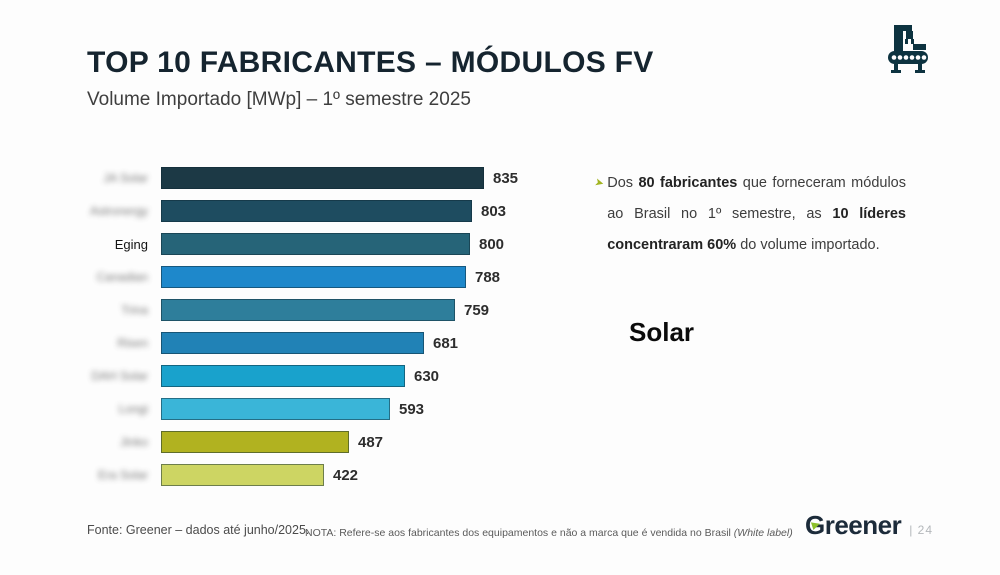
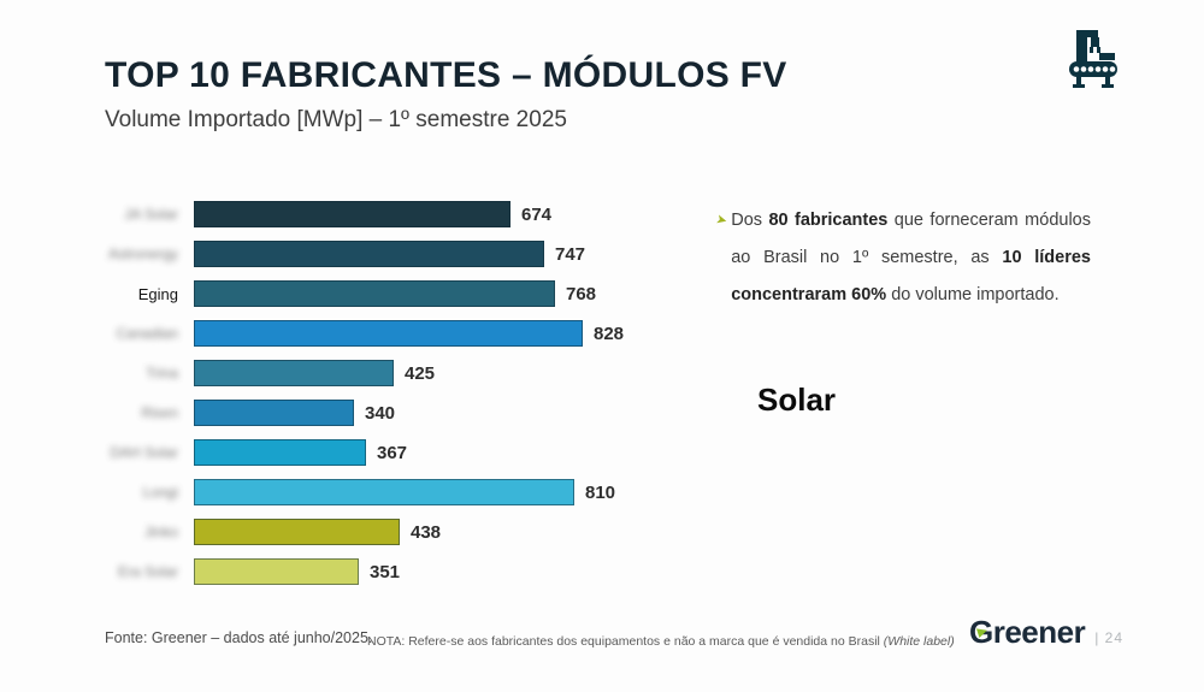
JA Solar: 835 -> 674
Astronergy: 803 -> 747
Eging: 800 -> 768
Canadian: 788 -> 828
Trina: 759 -> 425
Risen: 681 -> 340
DAH Solar: 630 -> 367
Longi: 593 -> 810
Jinko: 487 -> 438
Era Solar: 422 -> 351
